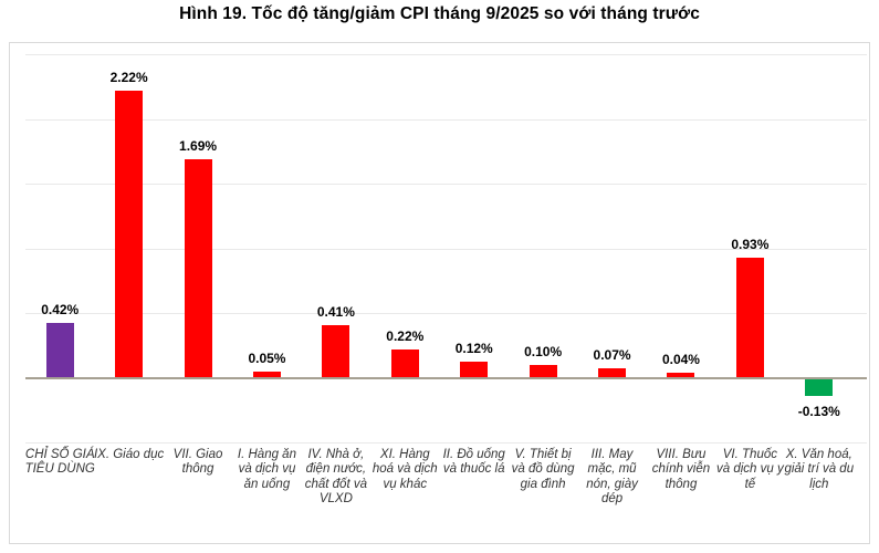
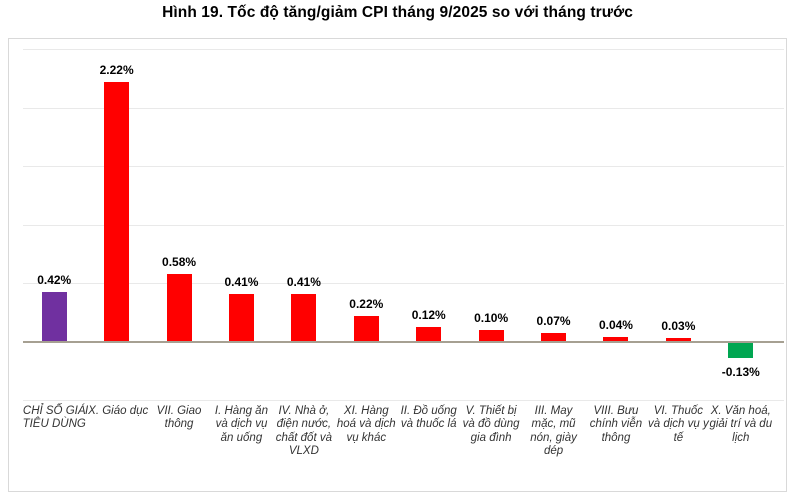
VII. Giao thông: 1.69% -> 0.58%
I. Hàng ăn và dịch vụ ăn uống: 0.05% -> 0.41%
VI. Thuốc và dịch vụ y tế: 0.93% -> 0.03%
